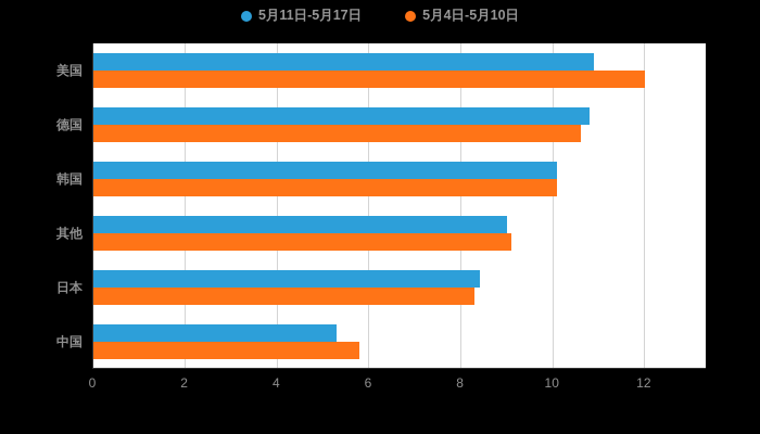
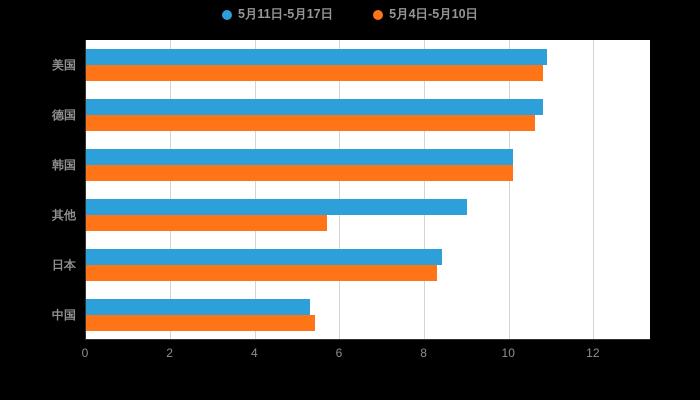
5月4日-5月10日/美国: 12.0 -> 10.8
5月4日-5月10日/其他: 9.1 -> 5.7
5月4日-5月10日/中国: 5.8 -> 5.4
